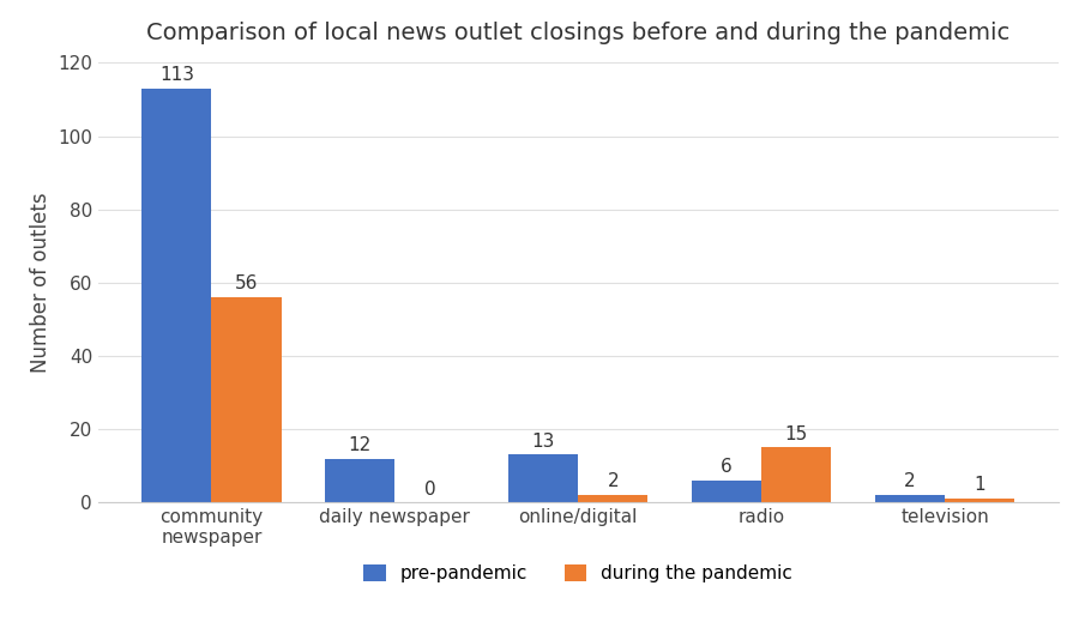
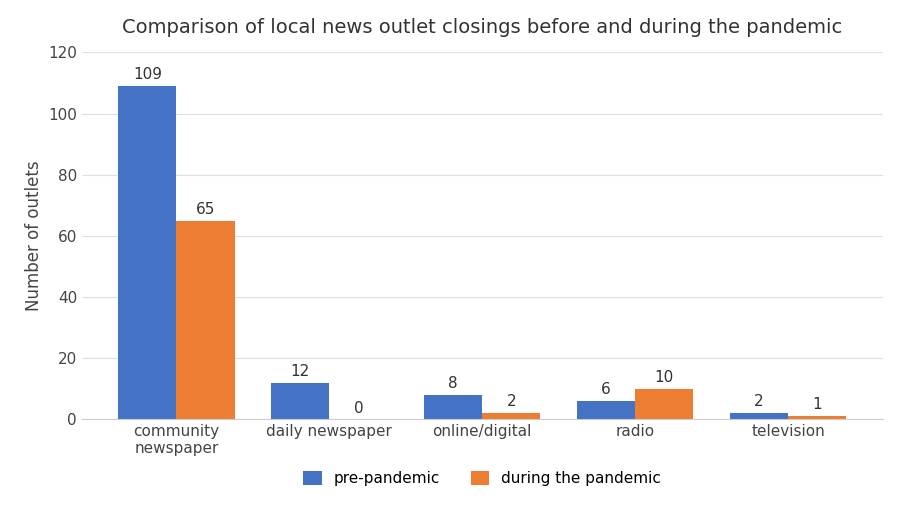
pre-pandemic/community newspaper: 113 -> 109
during the pandemic/community newspaper: 56 -> 65
pre-pandemic/online/digital: 13 -> 8
during the pandemic/radio: 15 -> 10
